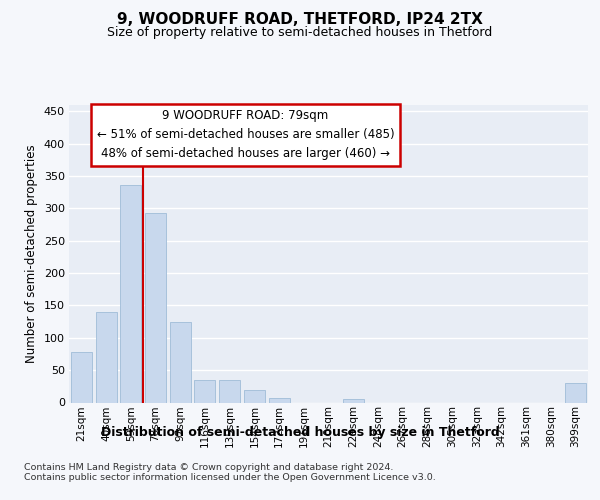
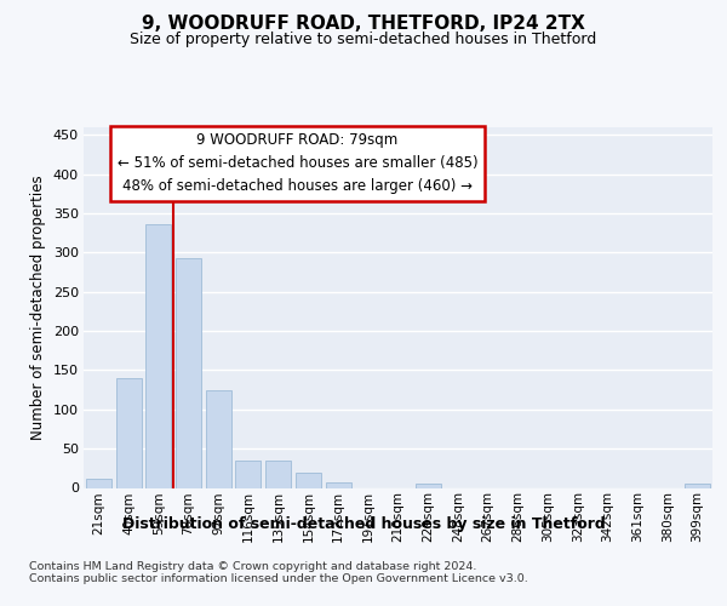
21sqm: 78 -> 12
399sqm: 30 -> 5
